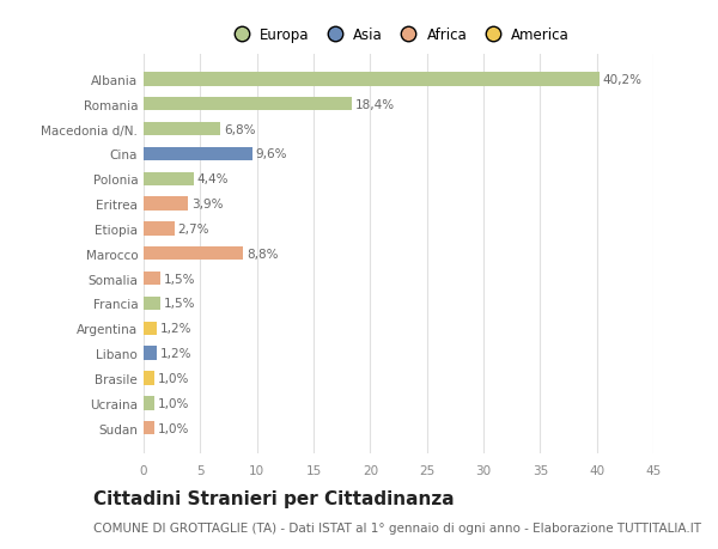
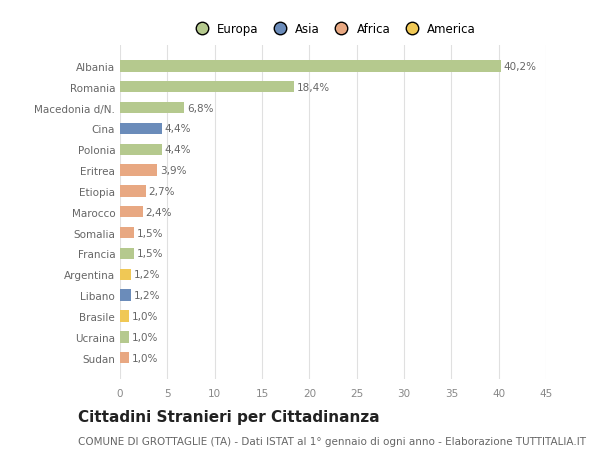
Cina: 9,6% -> 4,4%
Marocco: 8,8% -> 2,4%
